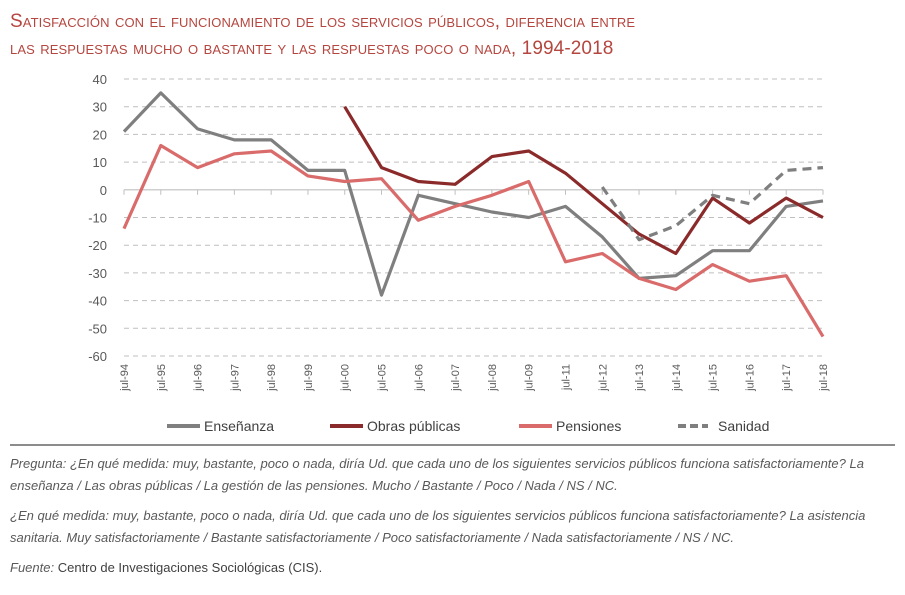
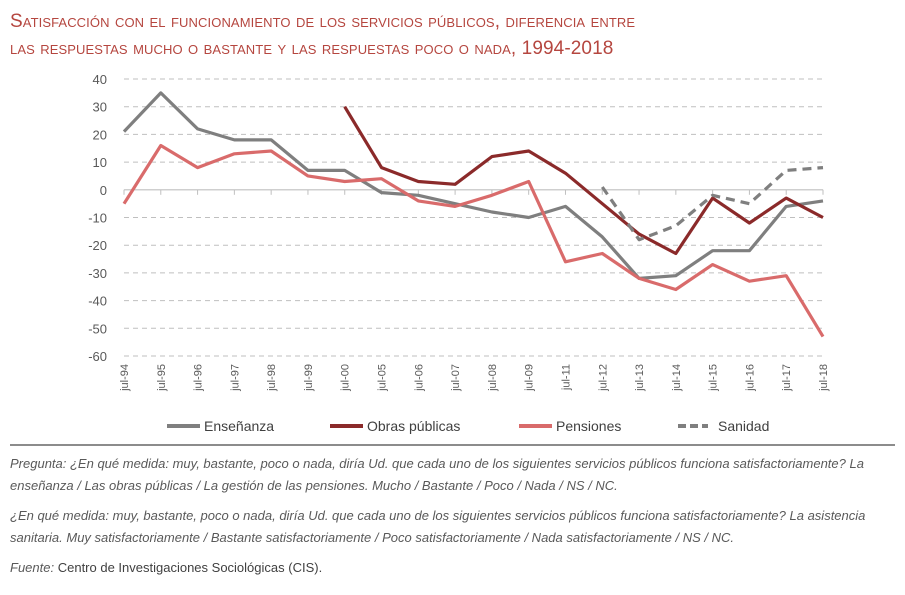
Pensiones/jul-94: -14 -> -5
Enseñanza/jul-05: -38 -> -1
Pensiones/jul-06: -11 -> -4
